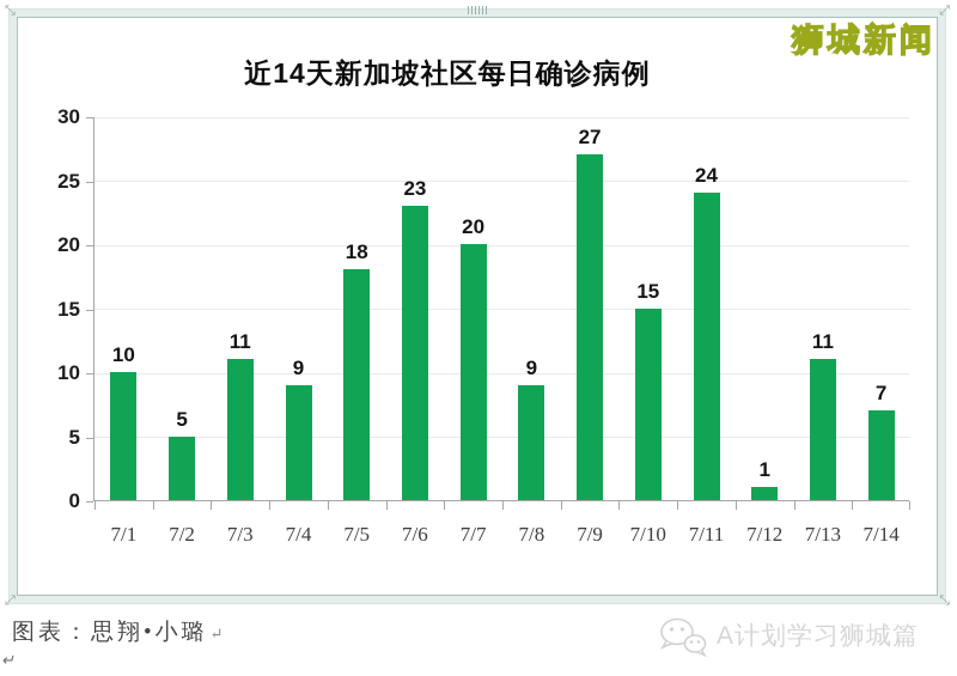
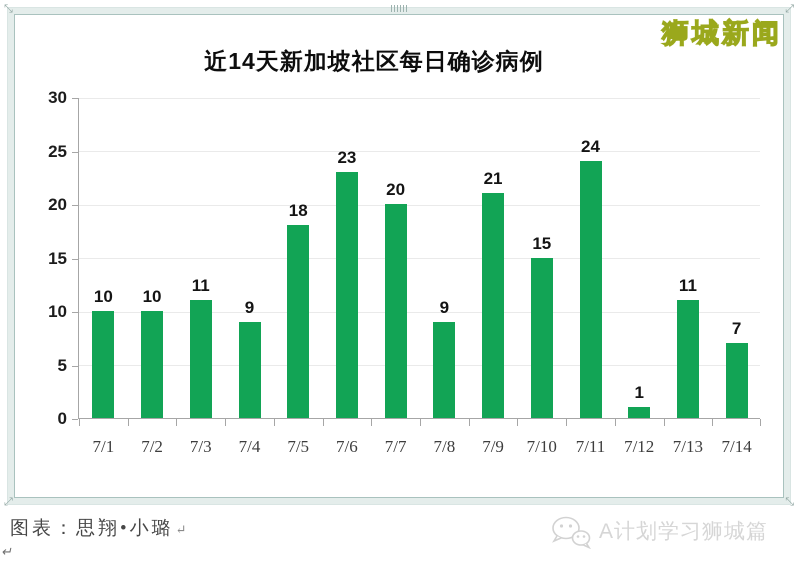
7/2: 5 -> 10
7/9: 27 -> 21
